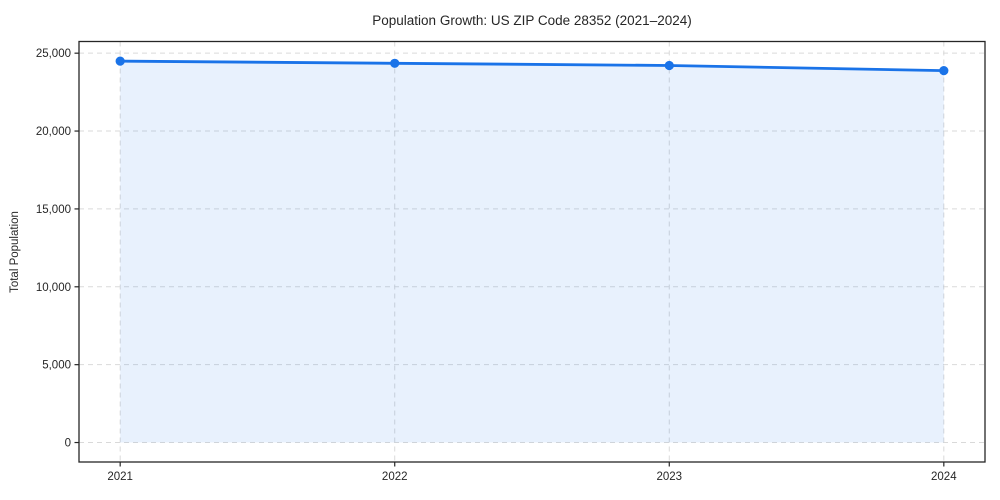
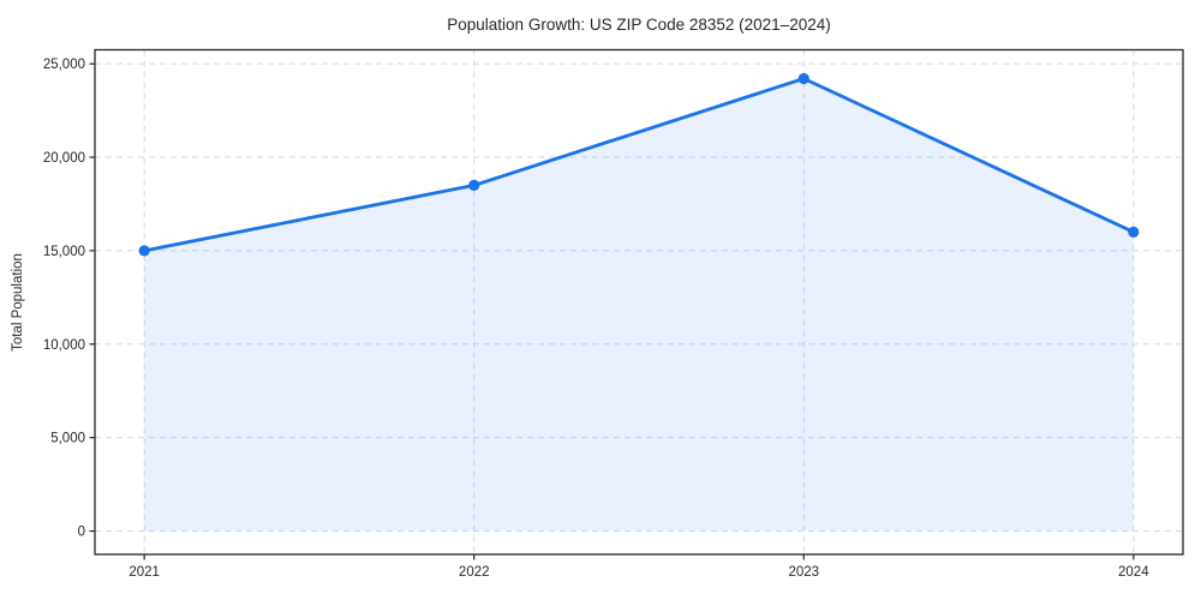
2021: 24500 -> 15000
2022: 24400 -> 18500
2024: 23900 -> 16000
